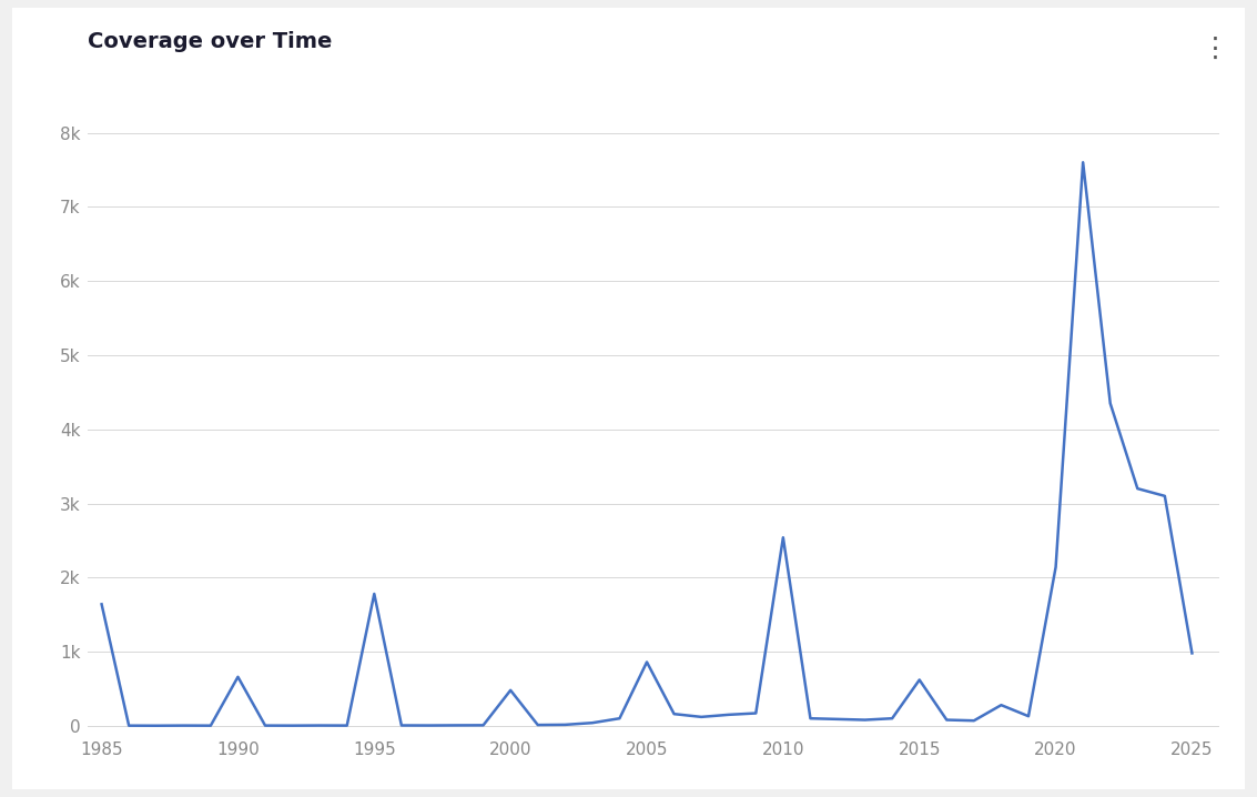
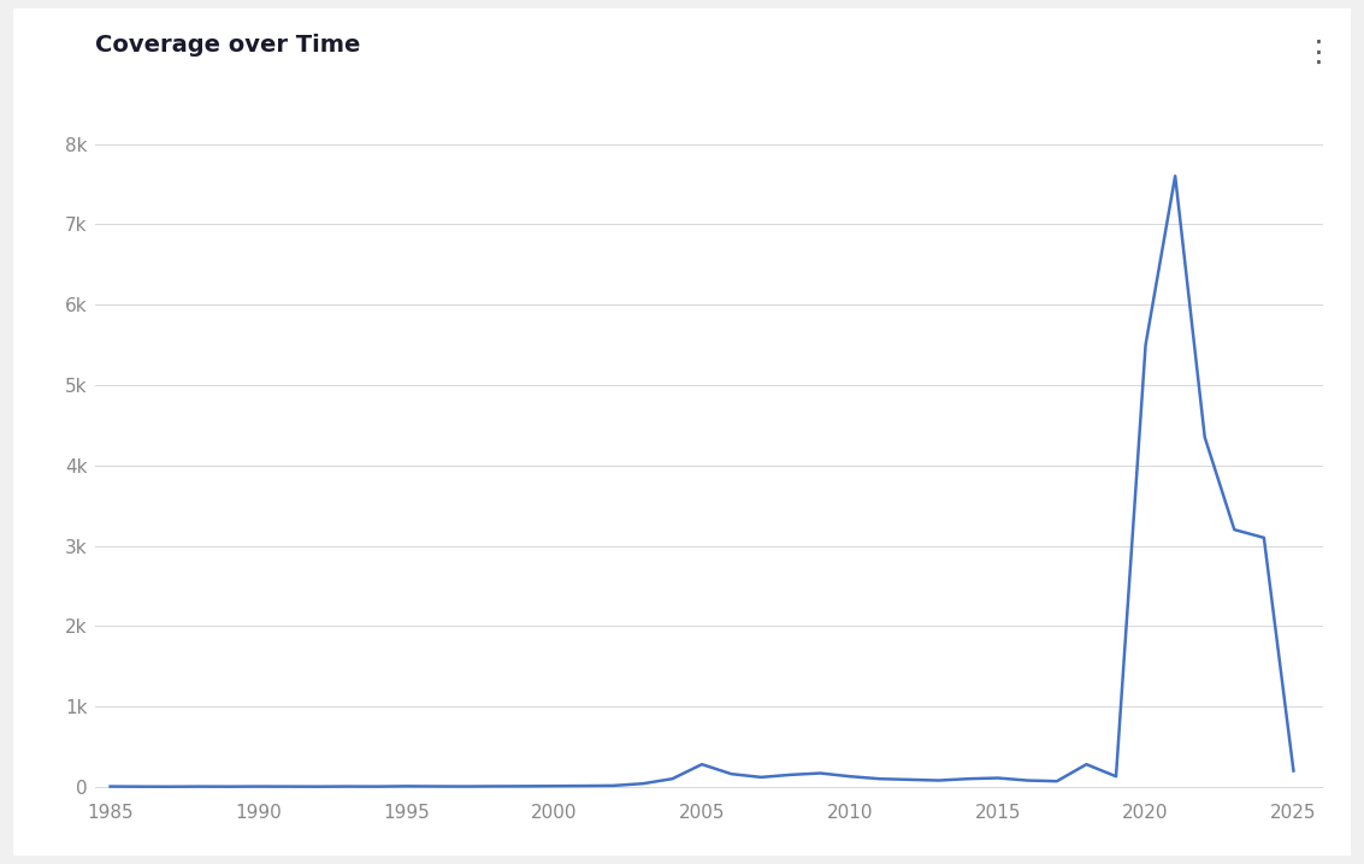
1985: 1.64k -> 0.00k
1990: 0.66k -> 0.00k
1995: 1.78k -> 0.01k
2000: 0.48k -> 0.01k
2005: 0.86k -> 0.28k
2010: 2.54k -> 0.13k
2015: 0.62k -> 0.11k
2020: 2.14k -> 5.50k
2025: 0.98k -> 0.20k
